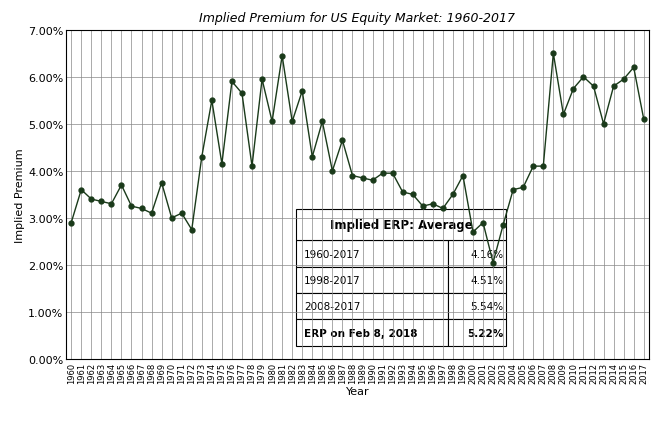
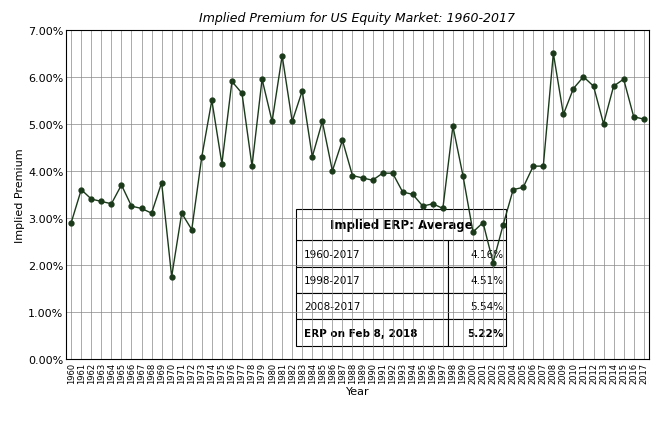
1970: 3.00% -> 1.75%
1998: 3.50% -> 4.95%
2016: 6.20% -> 5.15%
